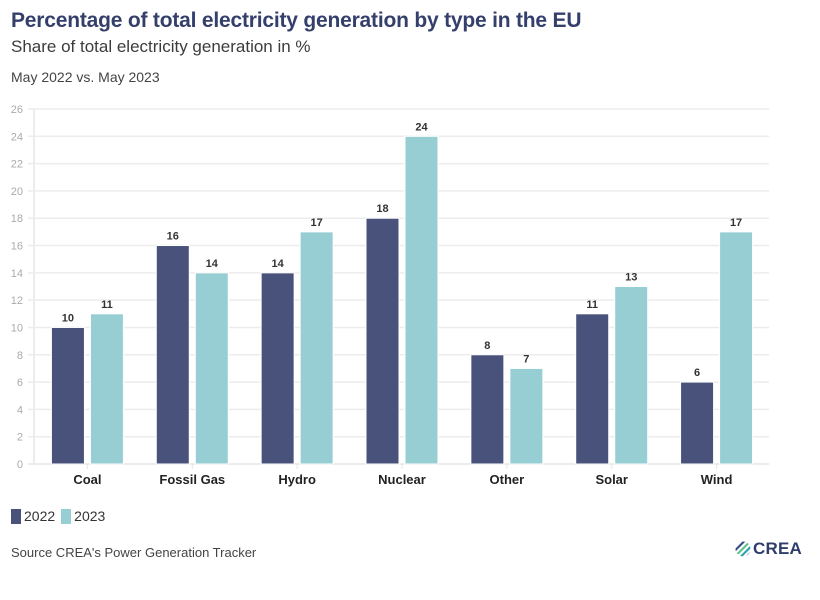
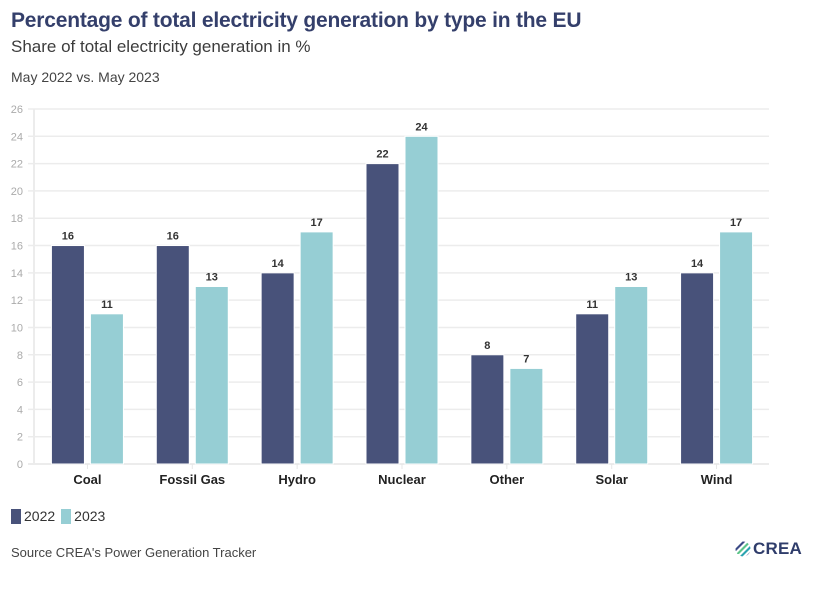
2022/Coal: 10 -> 16
2023/Fossil Gas: 14 -> 13
2022/Nuclear: 18 -> 22
2022/Wind: 6 -> 14
